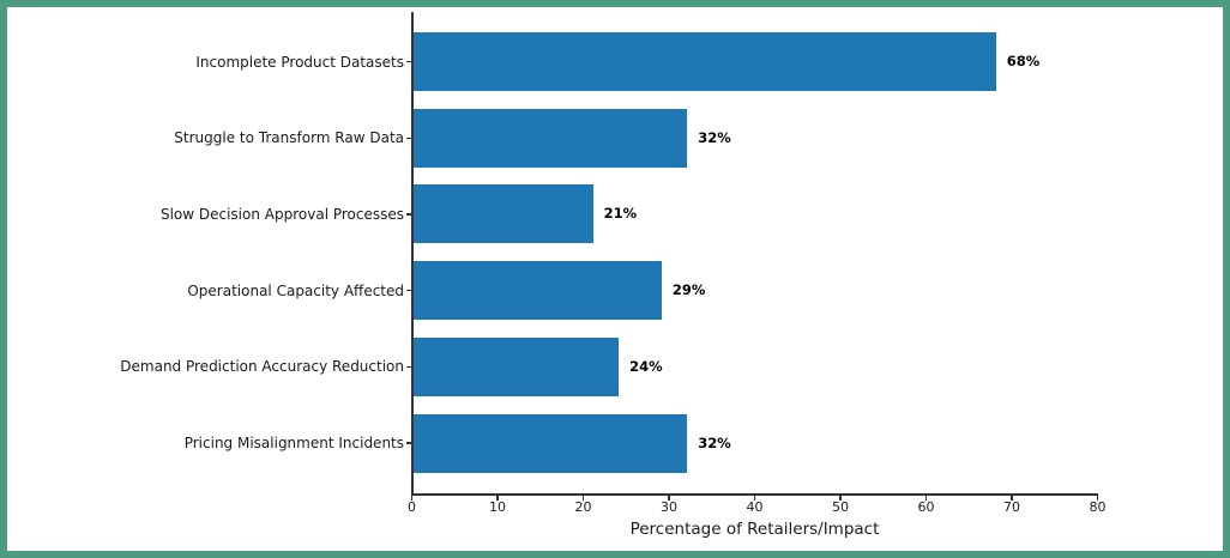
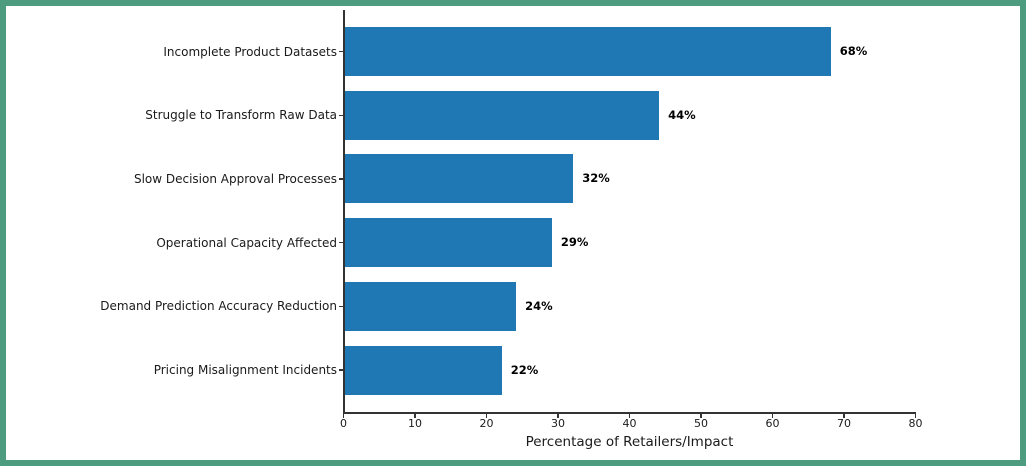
Struggle to Transform Raw Data: 32% -> 44%
Slow Decision Approval Processes: 21% -> 32%
Pricing Misalignment Incidents: 32% -> 22%
